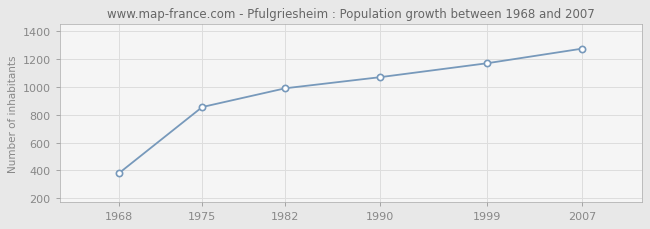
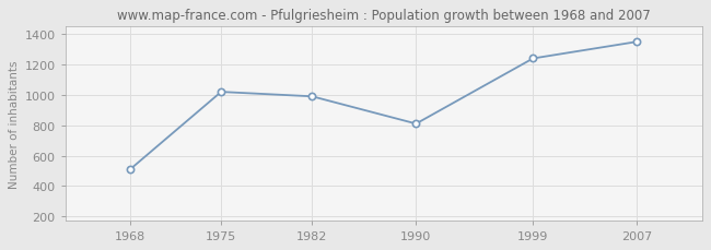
1968: 380 -> 510
1975: 860 -> 1020
1990: 1070 -> 810
1999: 1170 -> 1240
2007: 1280 -> 1350
